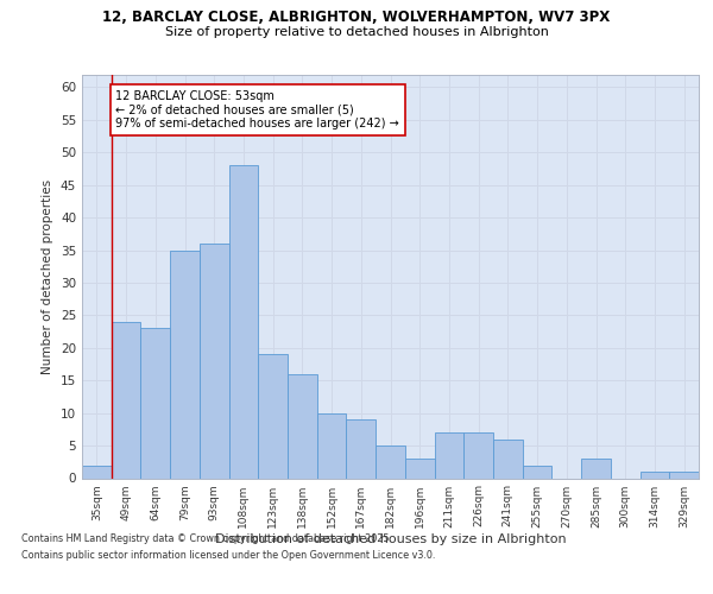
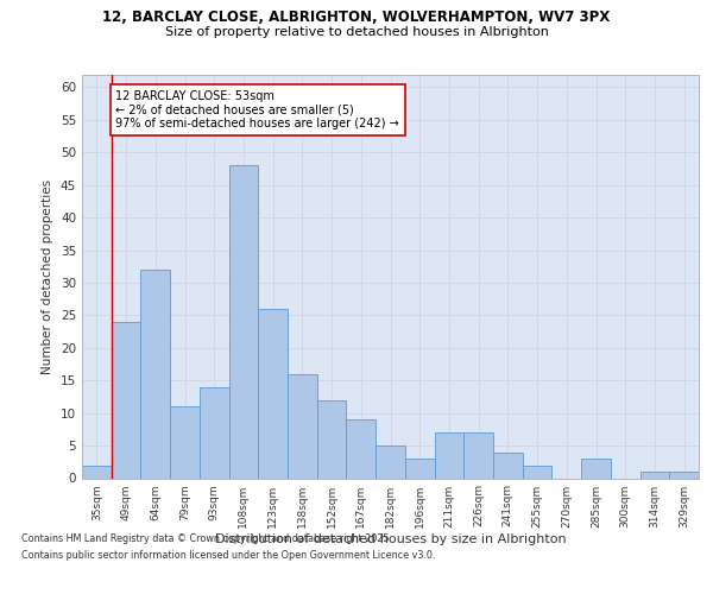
64sqm: 23 -> 32
79sqm: 35 -> 11
93sqm: 36 -> 14
123sqm: 19 -> 26
152sqm: 10 -> 12
241sqm: 6 -> 4
